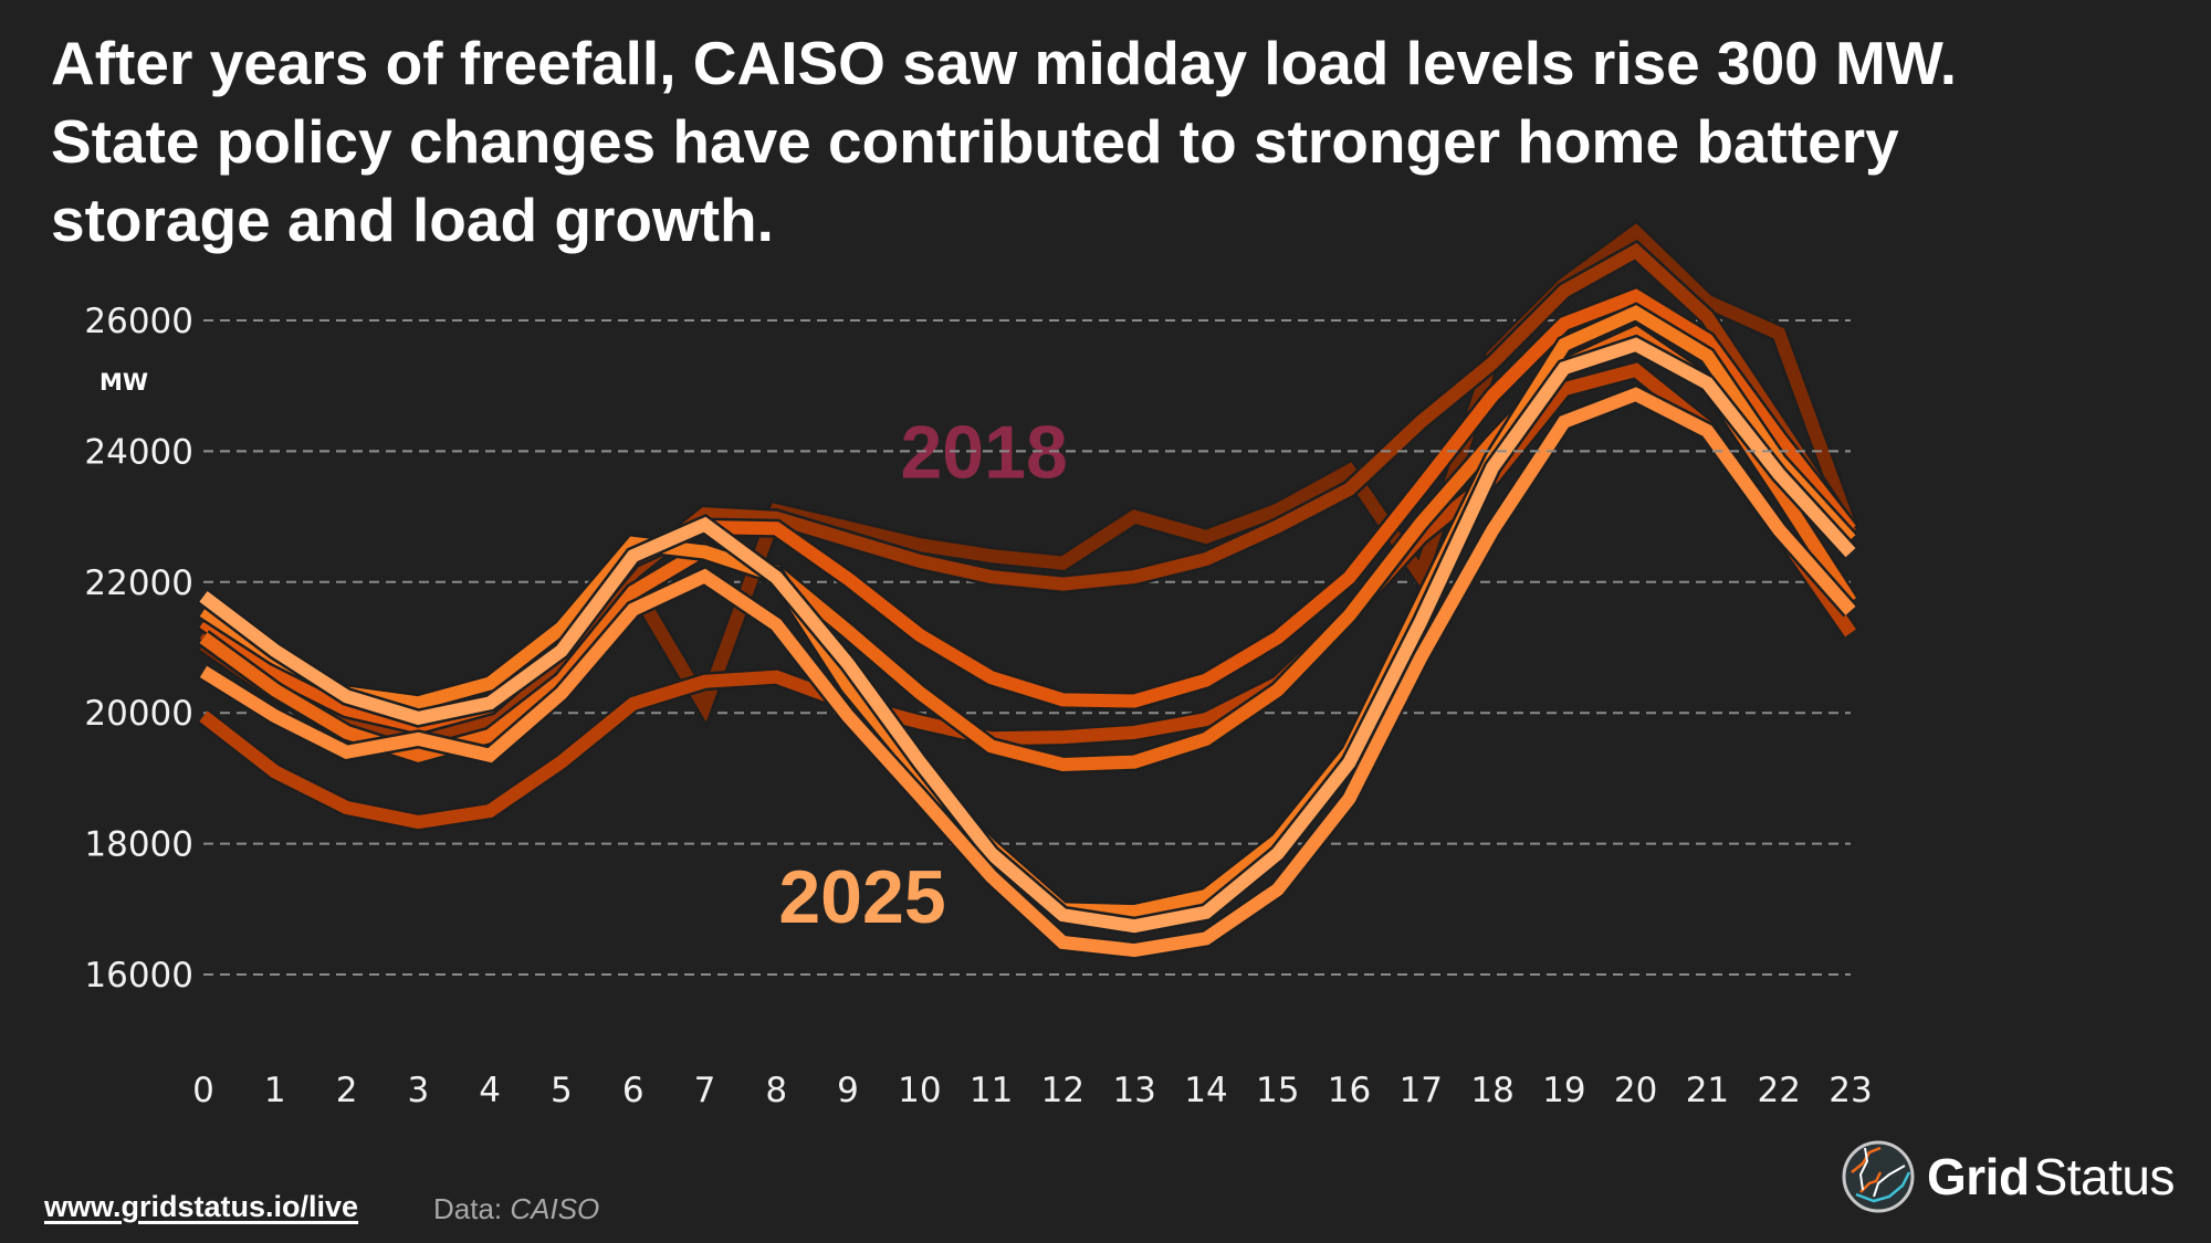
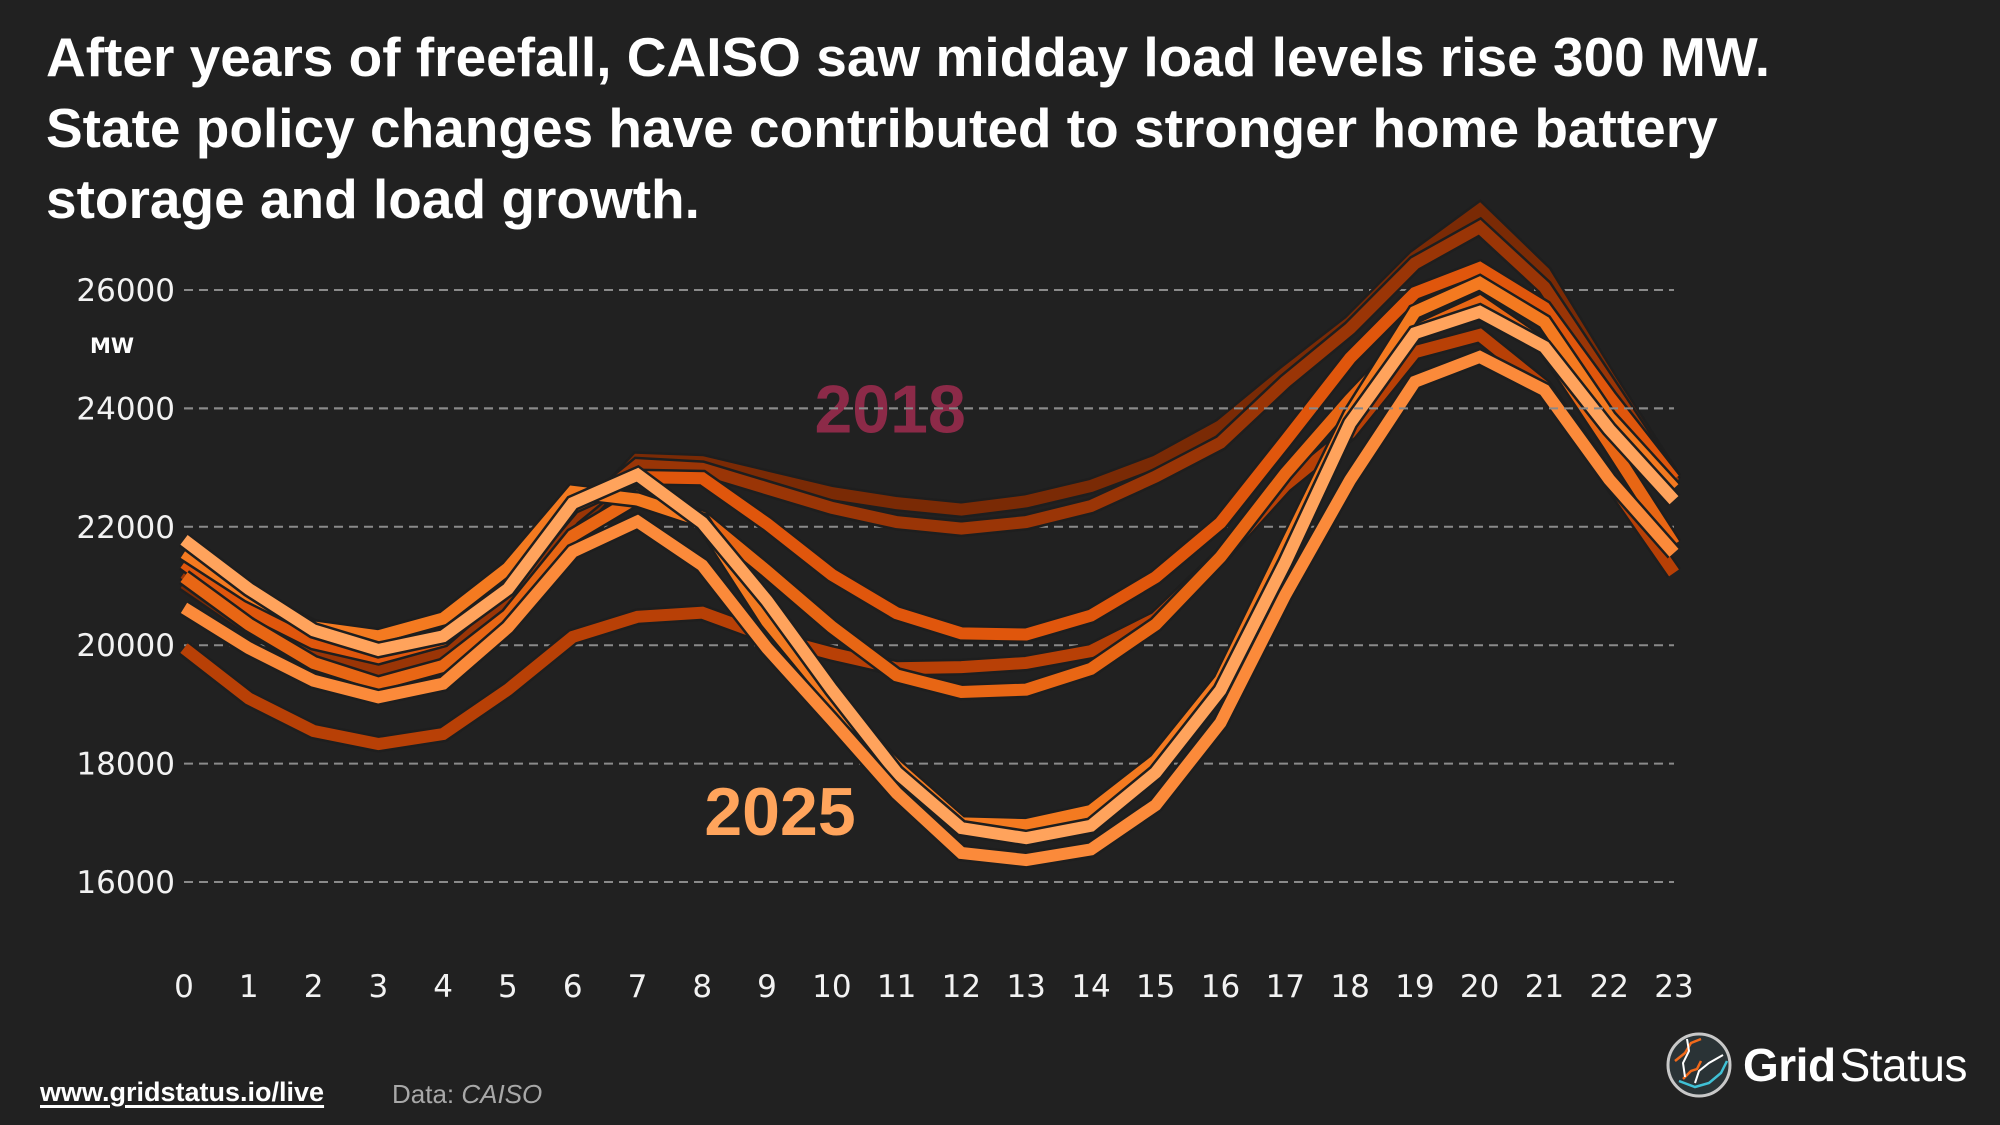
2025/3: 19600 -> 19100
2018/7: 20100 -> 23100
2018/13: 23000 -> 22400
2018/17: 22100 -> 24600
2018/22: 25800 -> 24500
